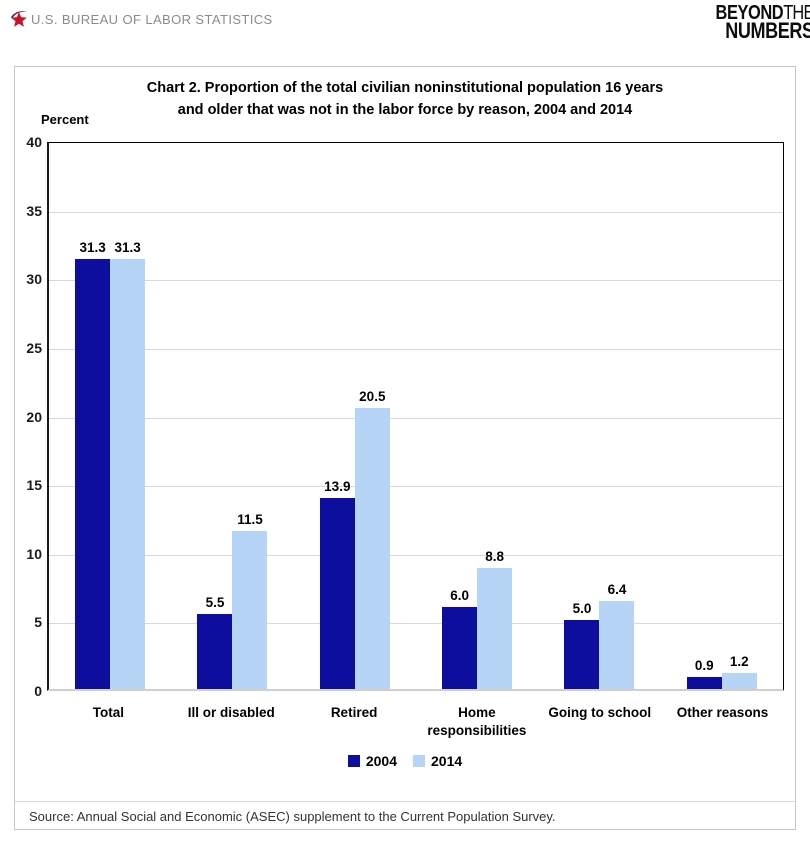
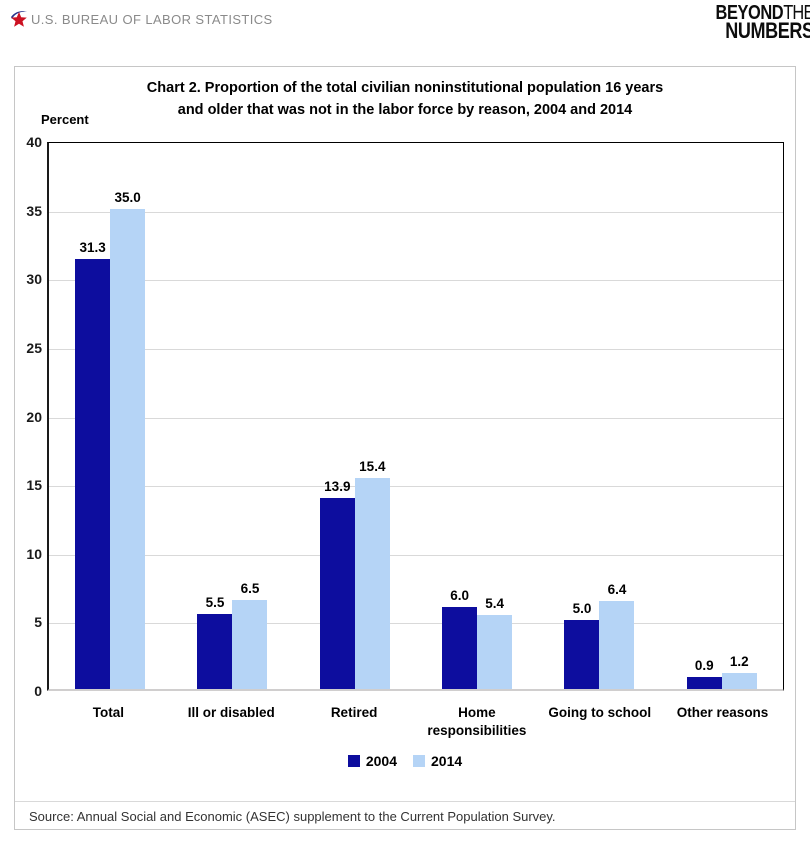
2014/Total: 31.3 -> 35.0
2014/Ill or disabled: 11.5 -> 6.5
2014/Retired: 20.5 -> 15.4
2014/Home responsibilities: 8.8 -> 5.4
